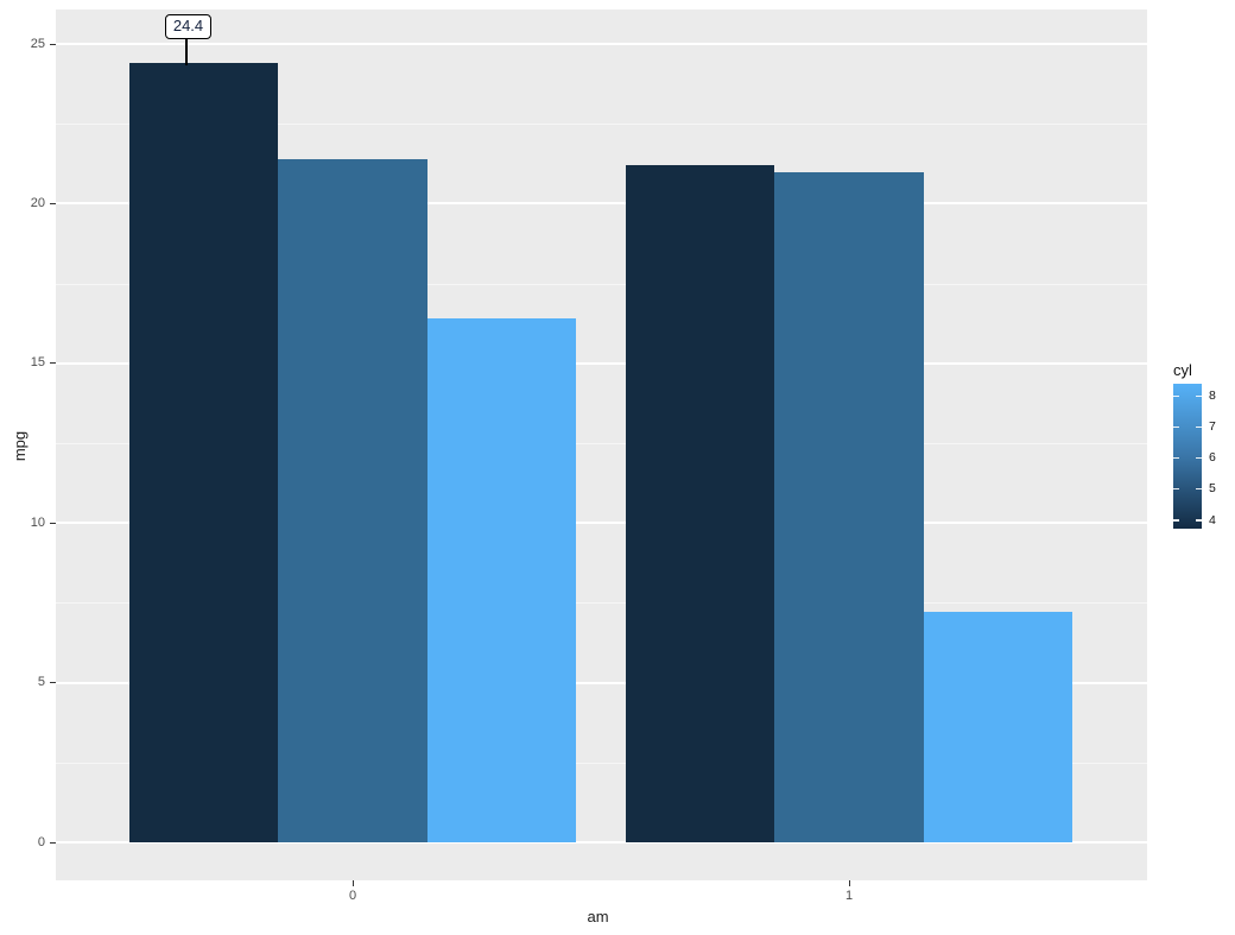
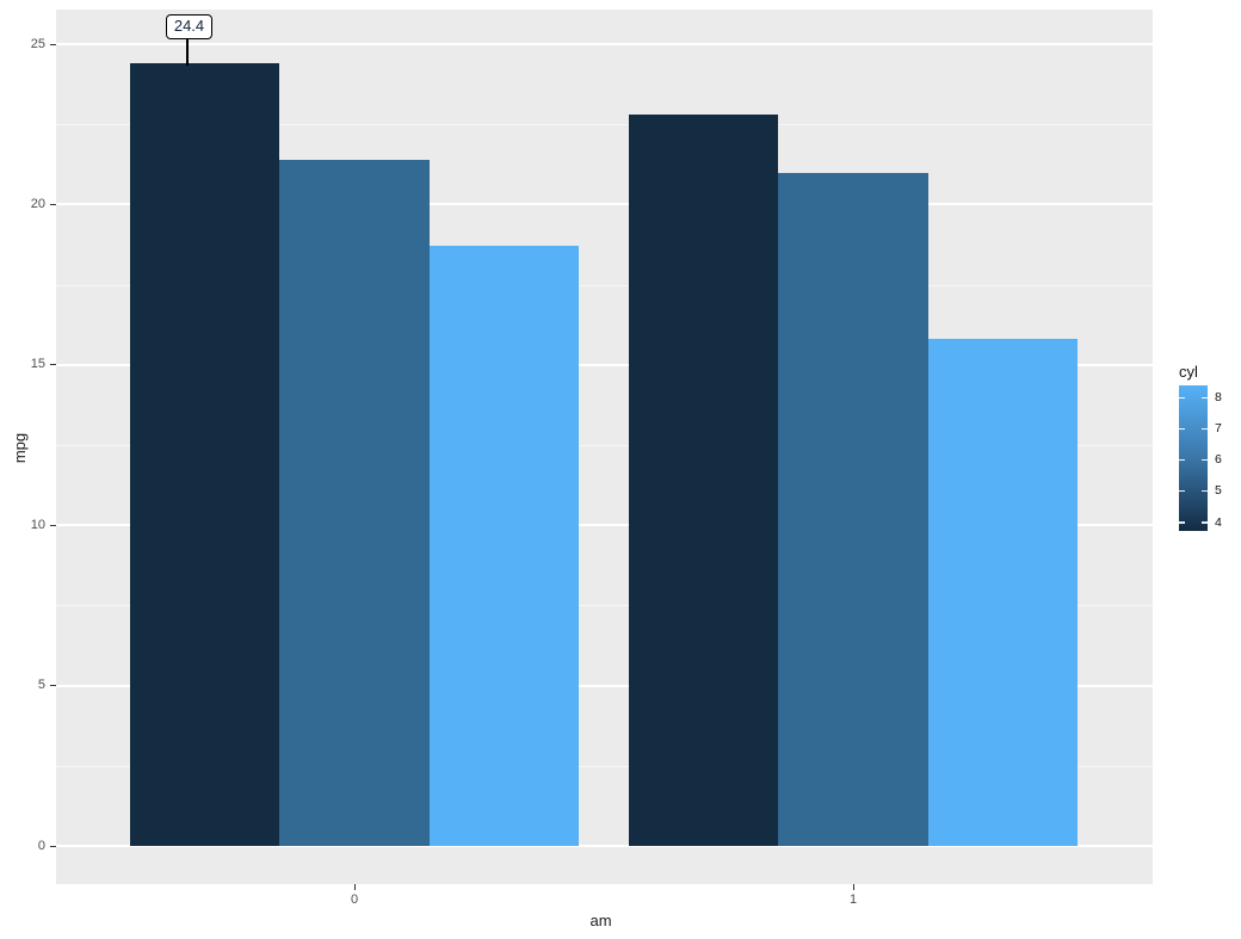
8/0: 16.4 -> 18.7
4/1: 21.2 -> 22.8
8/1: 7.2 -> 15.8
